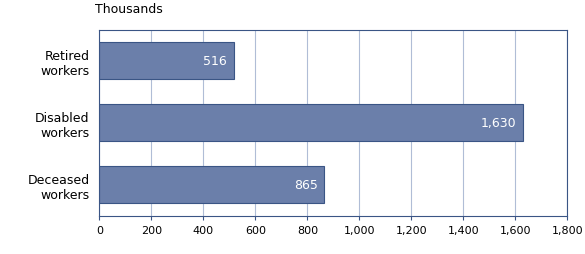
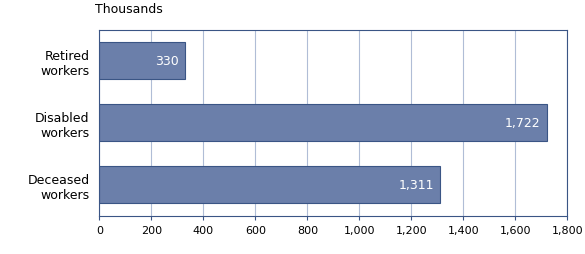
Retired workers: 516 -> 330
Disabled workers: 1,630 -> 1,722
Deceased workers: 865 -> 1,311
